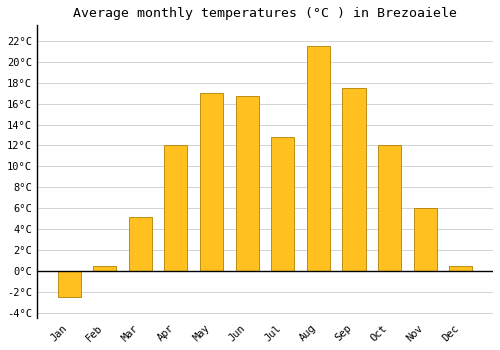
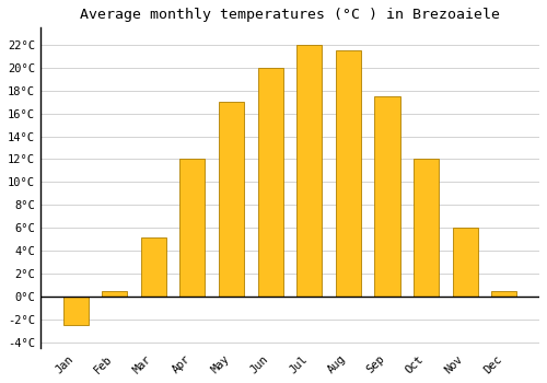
Jun: 16.7°C -> 20.0°C
Jul: 12.8°C -> 22.0°C
